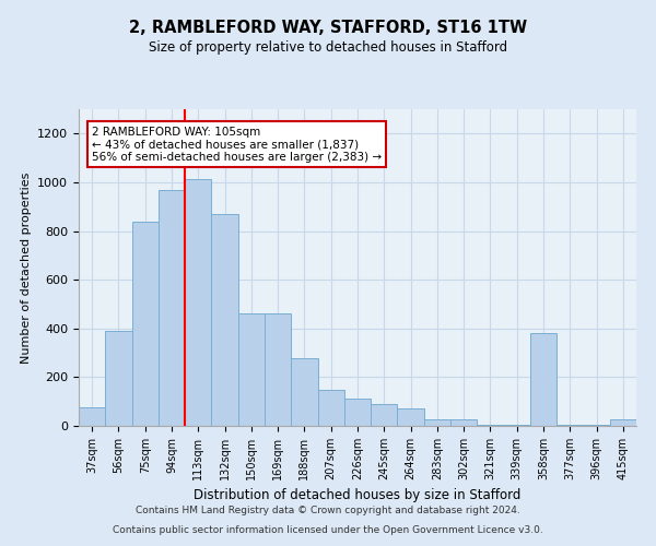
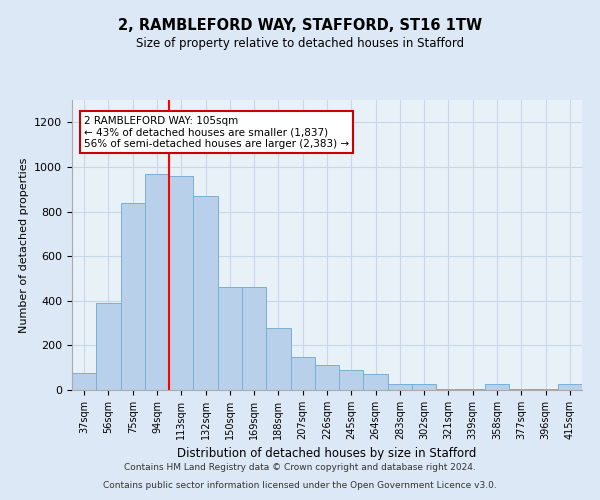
113sqm: 1015 -> 960
358sqm: 380 -> 25
